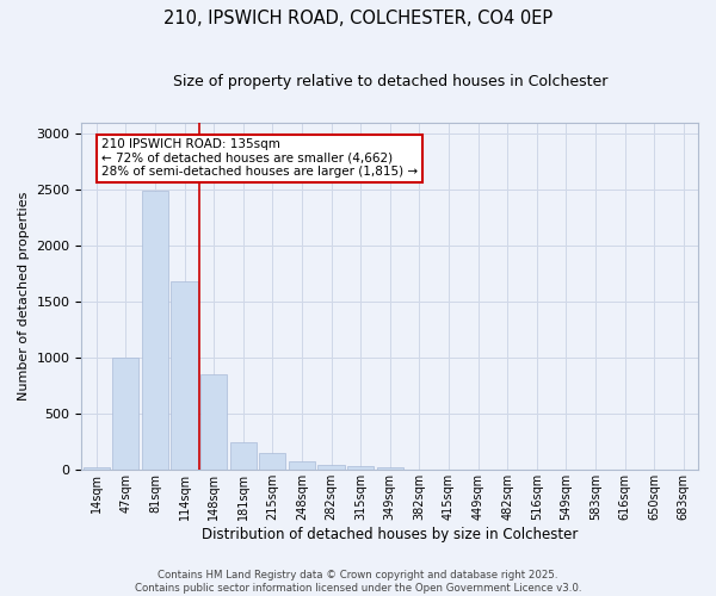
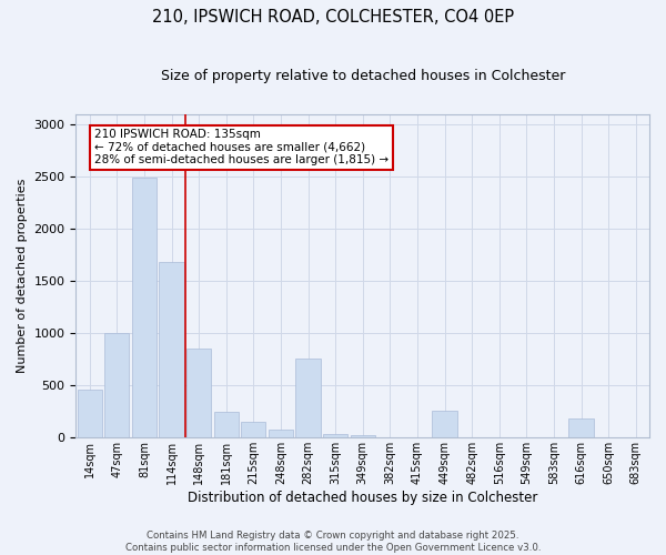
14sqm: 20 -> 460
282sqm: 50 -> 760
449sqm: 0 -> 260
616sqm: 0 -> 180
